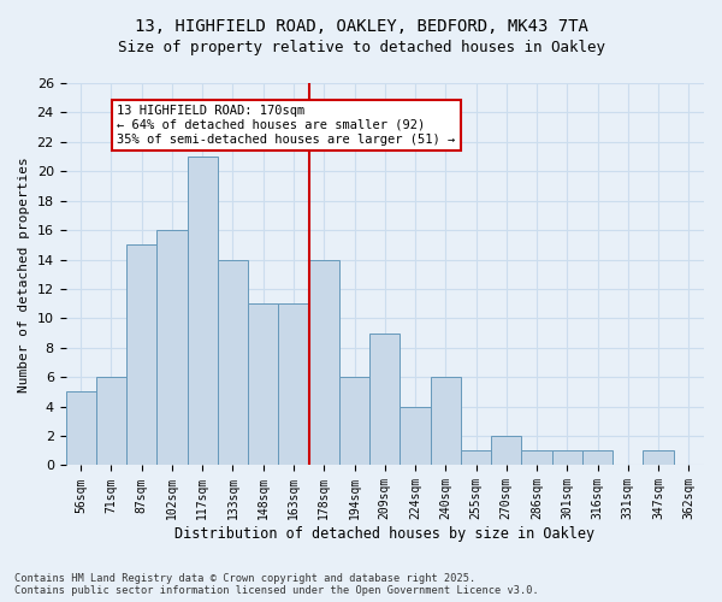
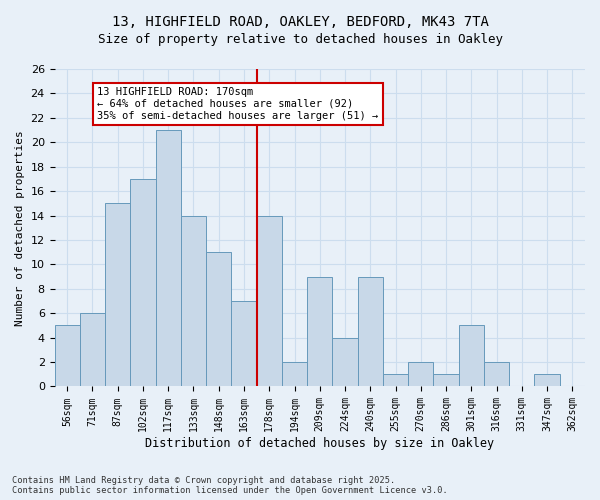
102sqm: 16 -> 17
163sqm: 11 -> 7
194sqm: 6 -> 2
240sqm: 6 -> 9
301sqm: 1 -> 5
316sqm: 1 -> 2
